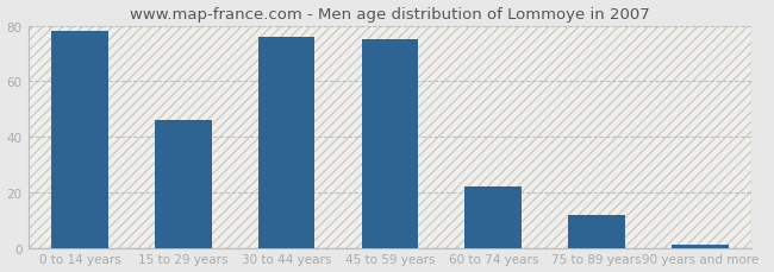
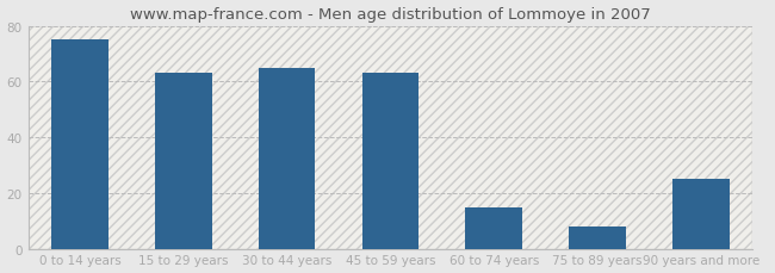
0 to 14 years: 78 -> 75
15 to 29 years: 46 -> 63
30 to 44 years: 76 -> 65
45 to 59 years: 75 -> 63
60 to 74 years: 22 -> 15
75 to 89 years: 12 -> 8
90 years and more: 1 -> 25
